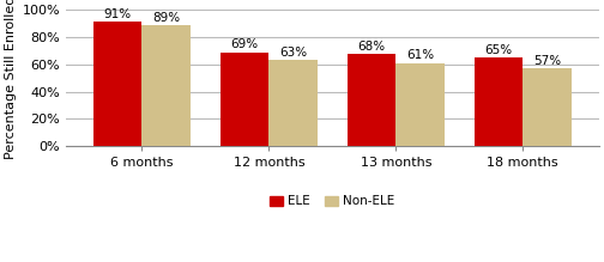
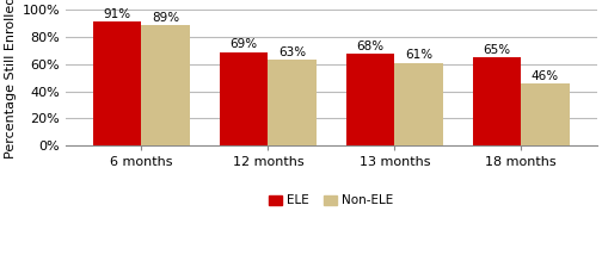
Non-ELE/18 months: 57% -> 46%
